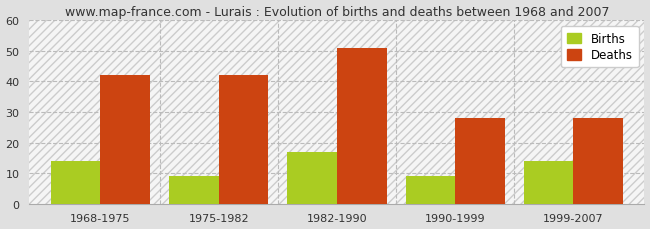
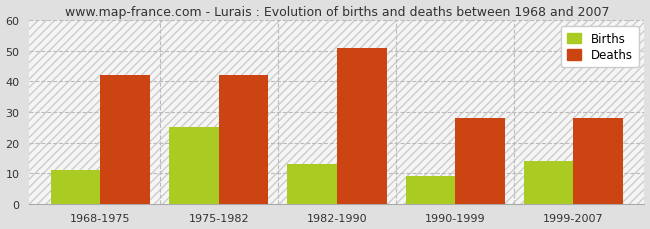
Births/1968-1975: 14 -> 11
Births/1975-1982: 9 -> 25
Births/1982-1990: 17 -> 13
